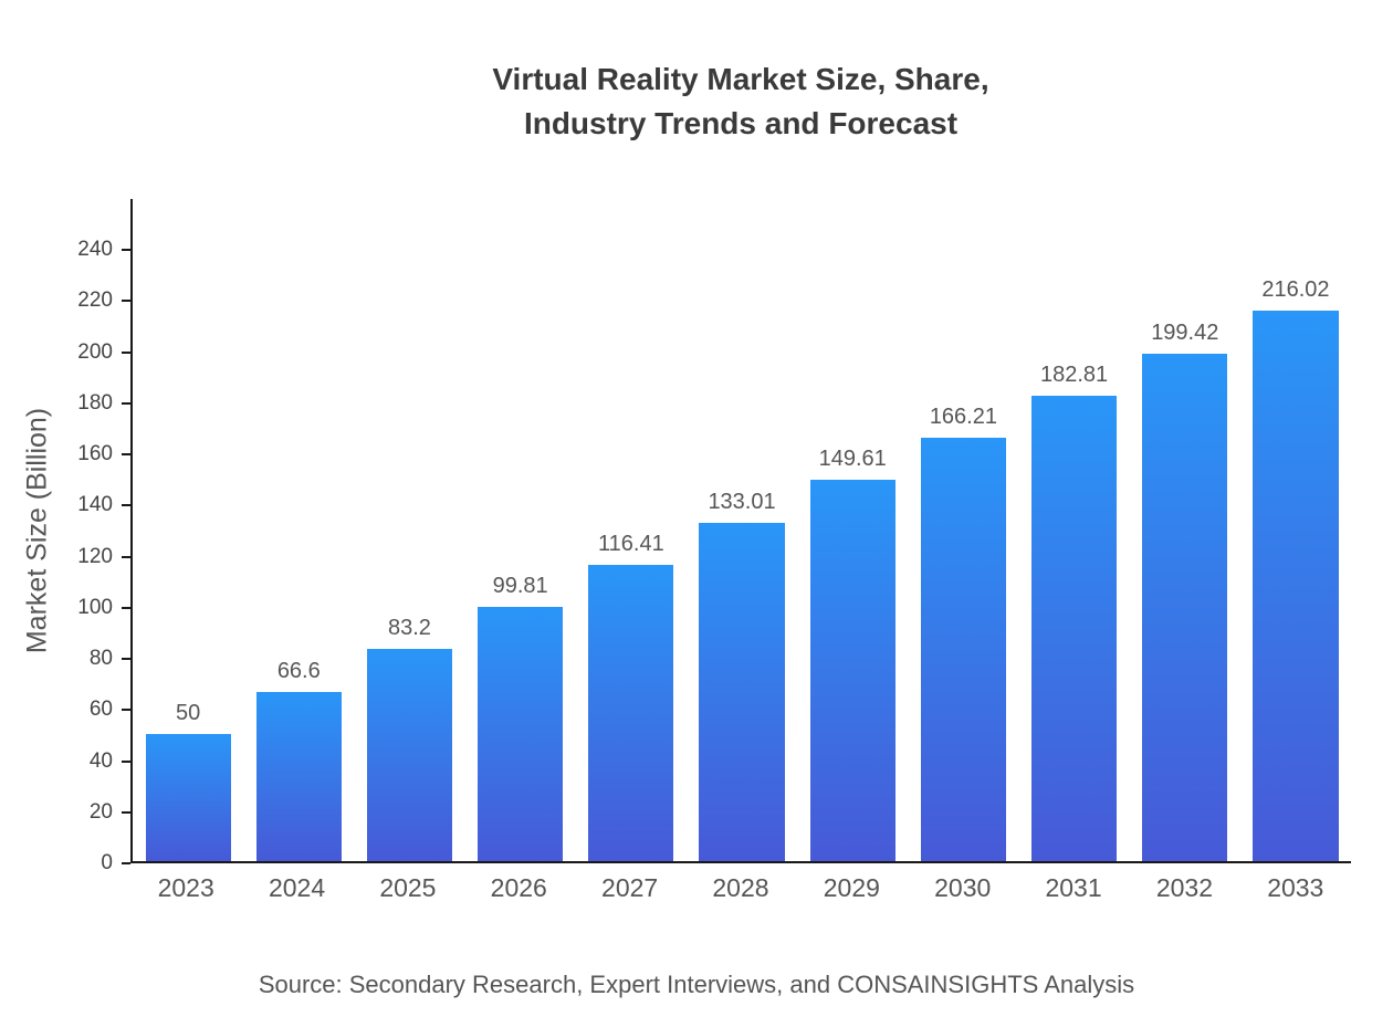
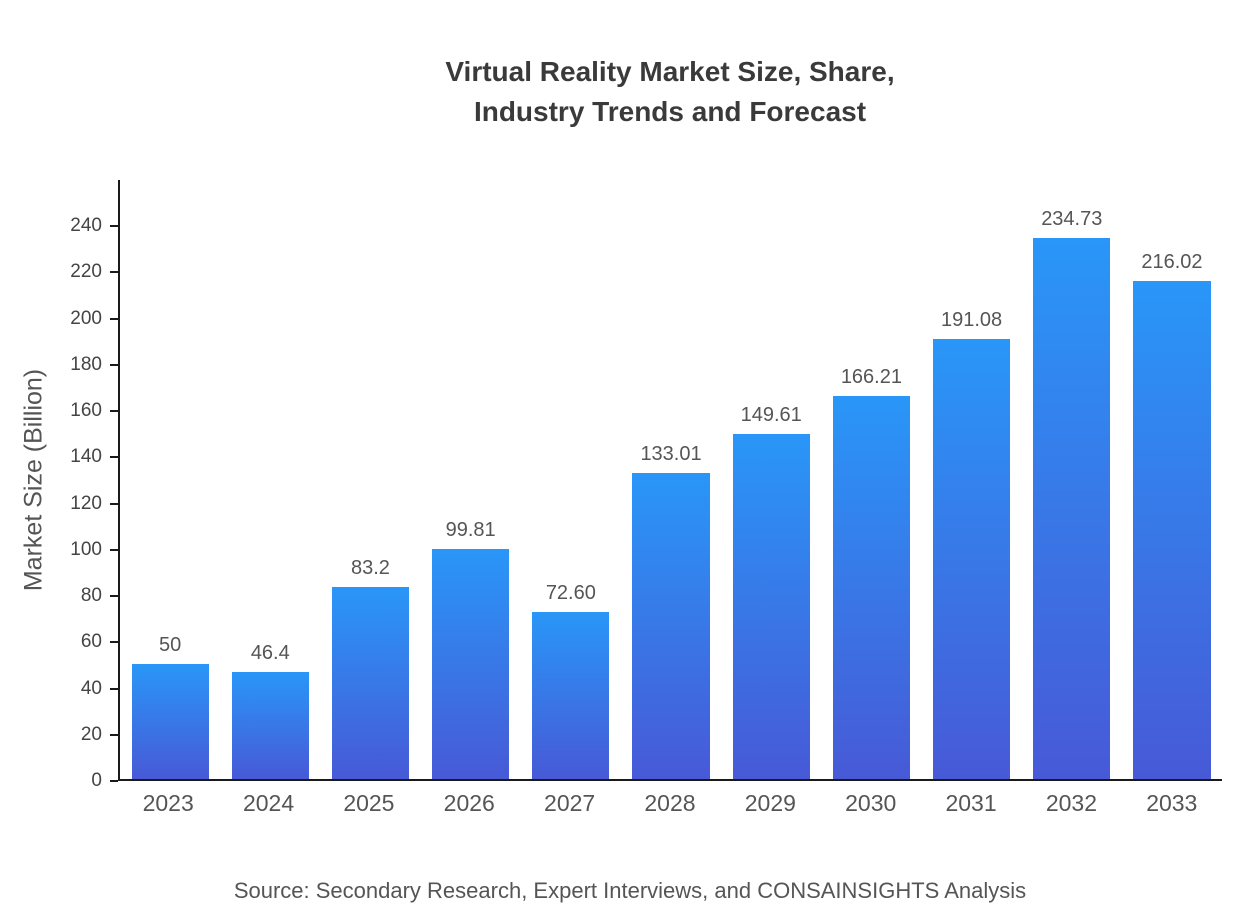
2024: 66.6 -> 46.4
2027: 116.41 -> 72.60
2031: 182.81 -> 191.08
2032: 199.42 -> 234.73
